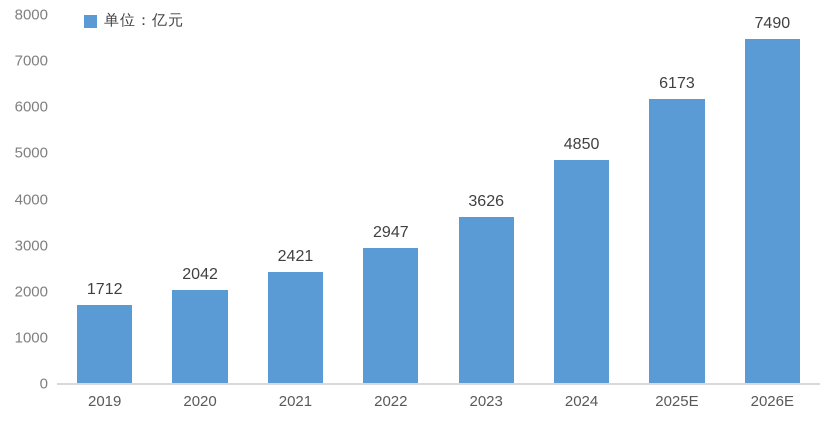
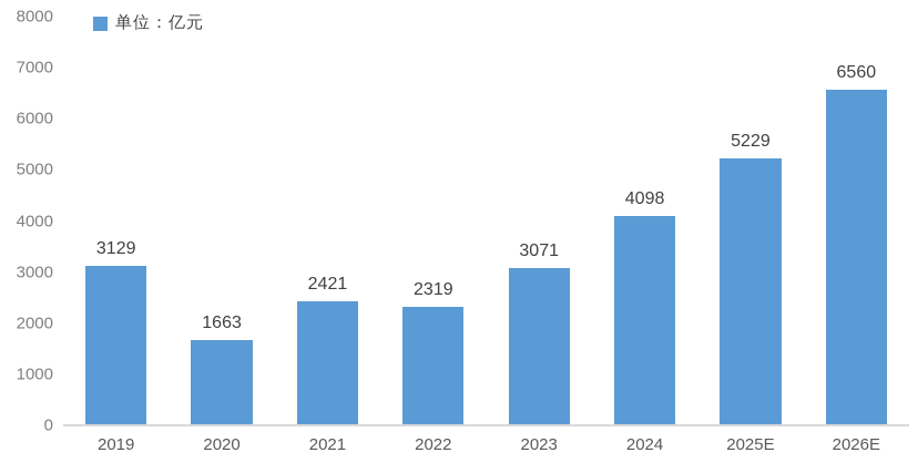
2019: 1712 -> 3129
2020: 2042 -> 1663
2022: 2947 -> 2319
2023: 3626 -> 3071
2024: 4850 -> 4098
2025E: 6173 -> 5229
2026E: 7490 -> 6560
